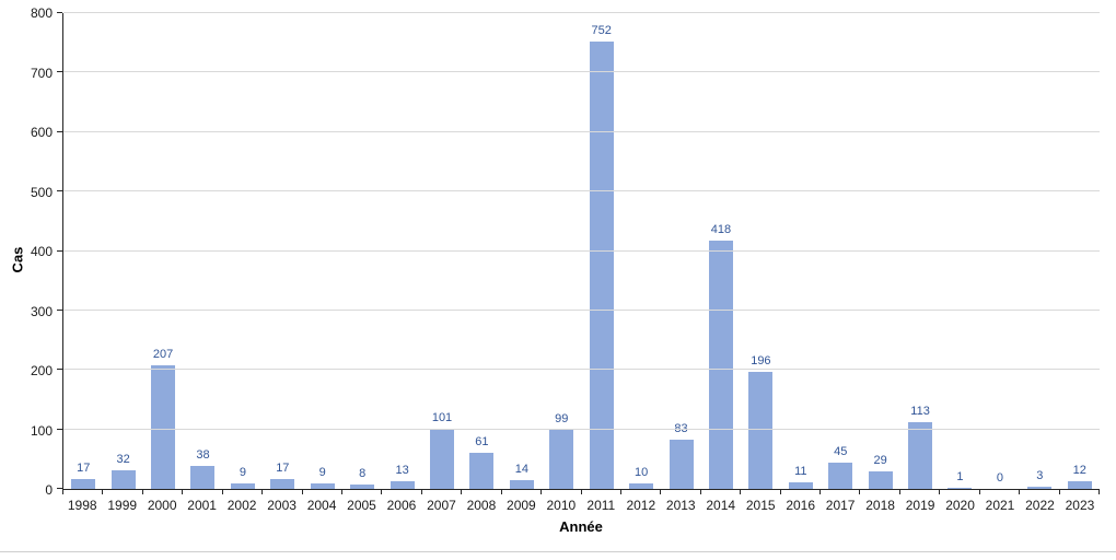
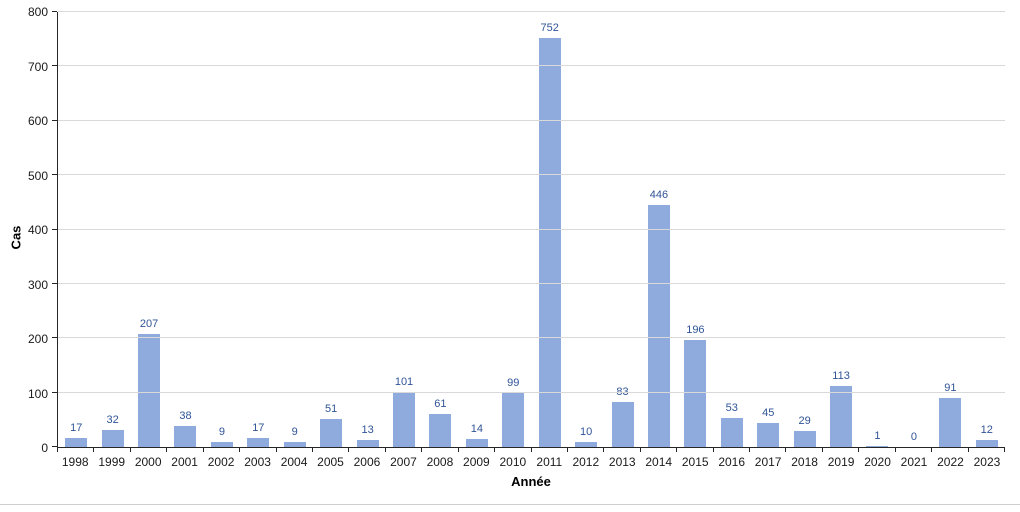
2005: 8 -> 51
2014: 418 -> 446
2016: 11 -> 53
2022: 3 -> 91
